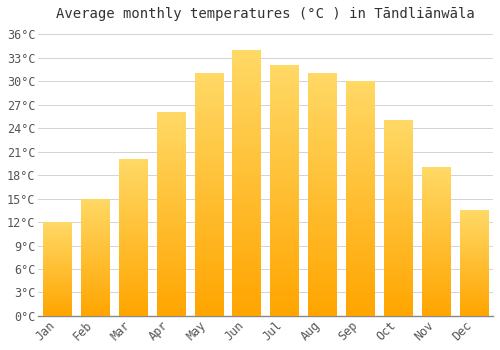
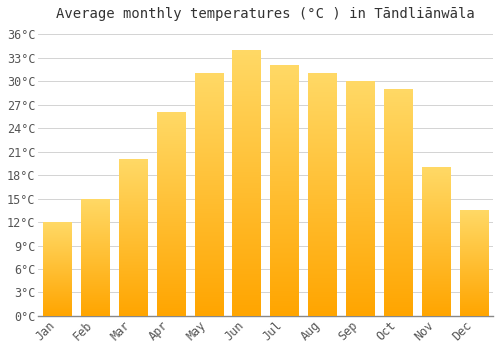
Oct: 25.0°C -> 29.0°C
